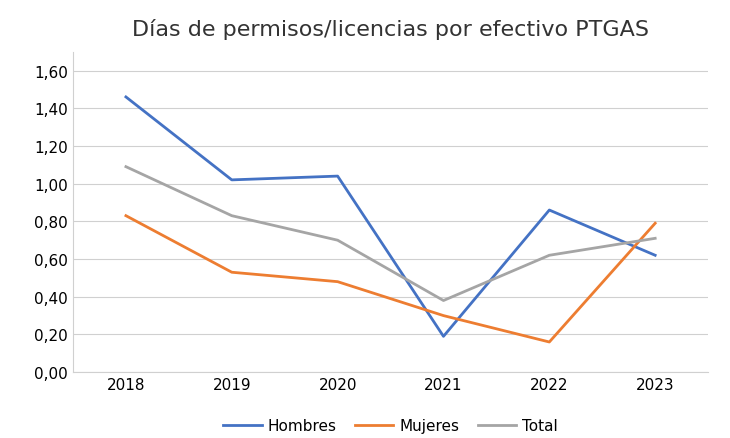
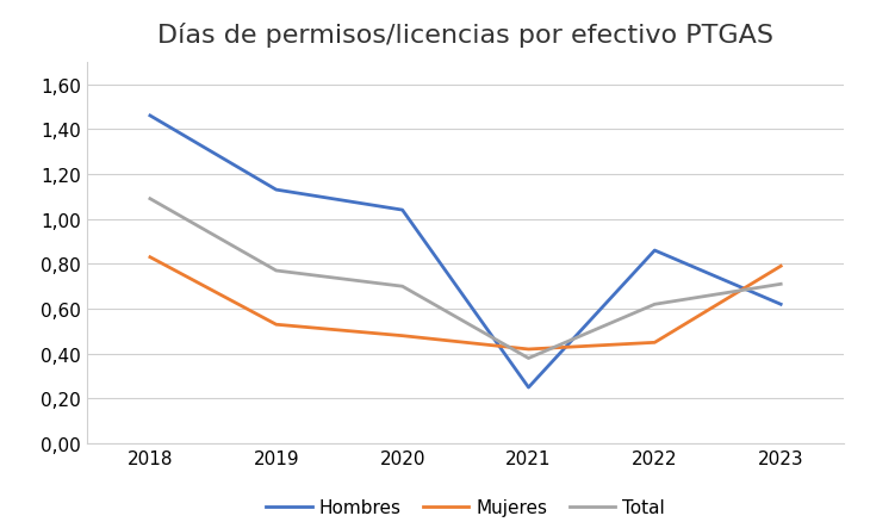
Hombres/2019: 1,02 -> 1,13
Total/2019: 0,83 -> 0,77
Hombres/2021: 0,19 -> 0,25
Mujeres/2021: 0,30 -> 0,42
Mujeres/2022: 0,16 -> 0,45
